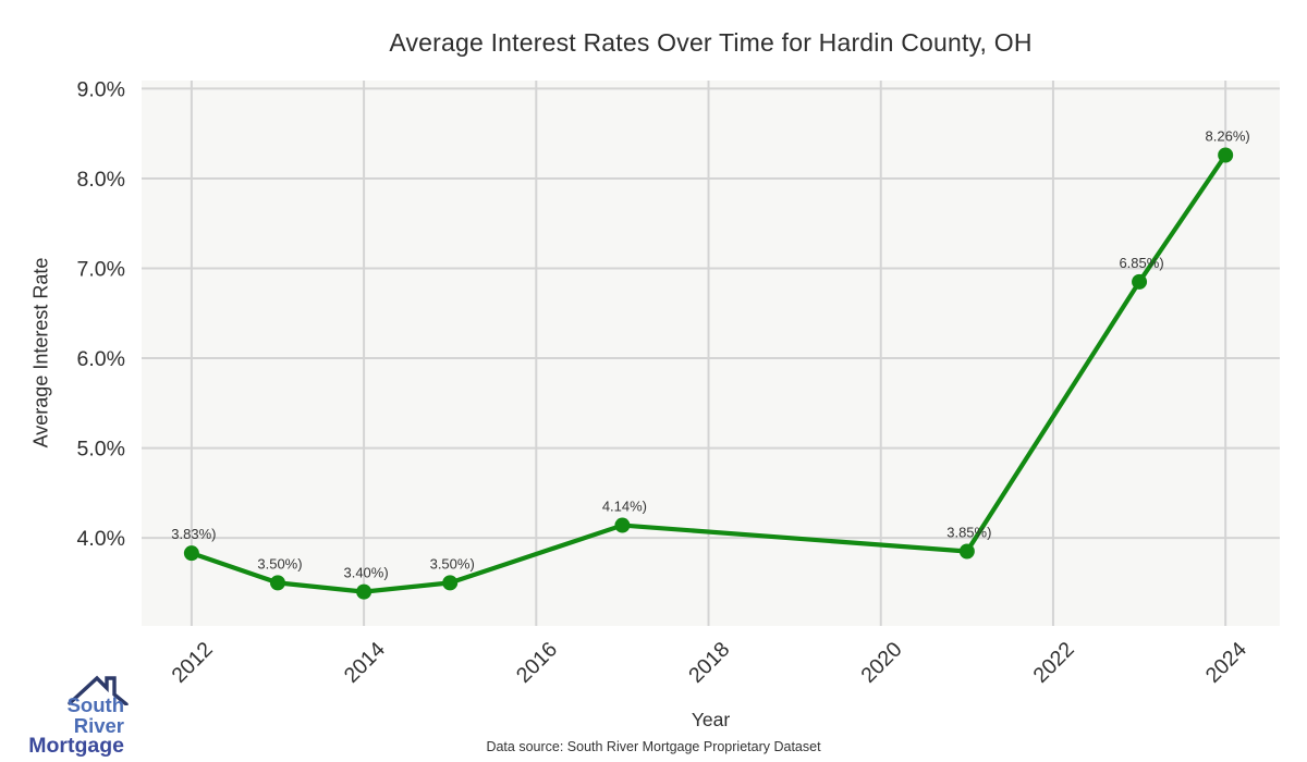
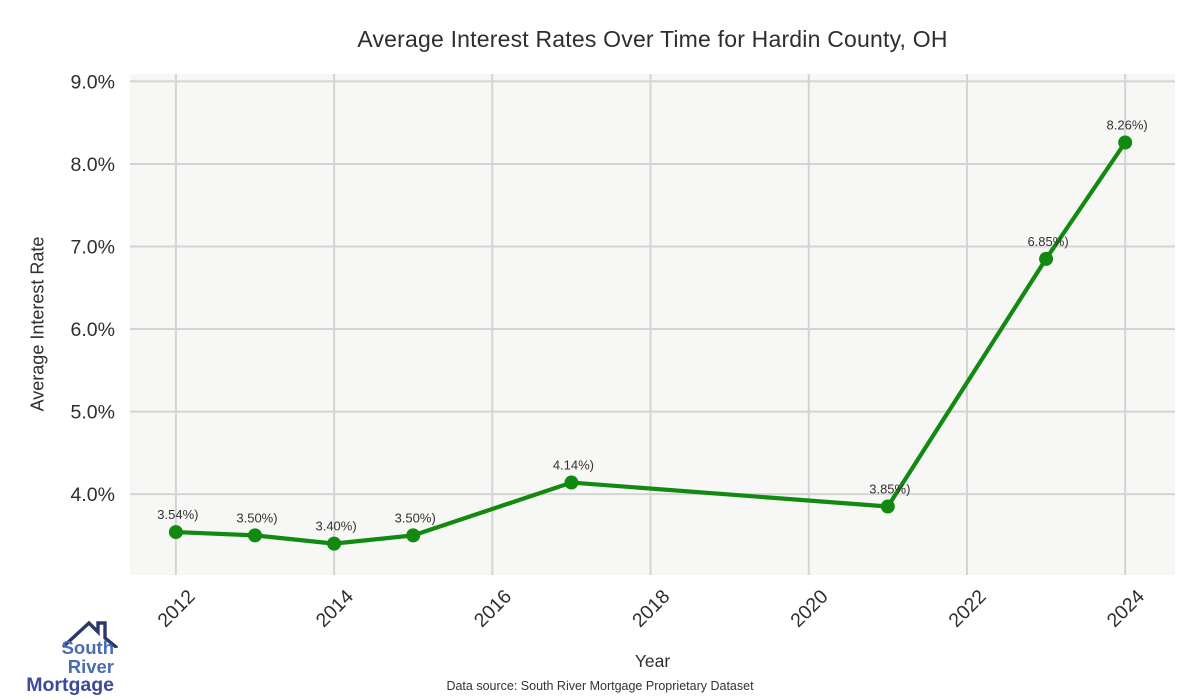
2012: 3.83% -> 3.54%
